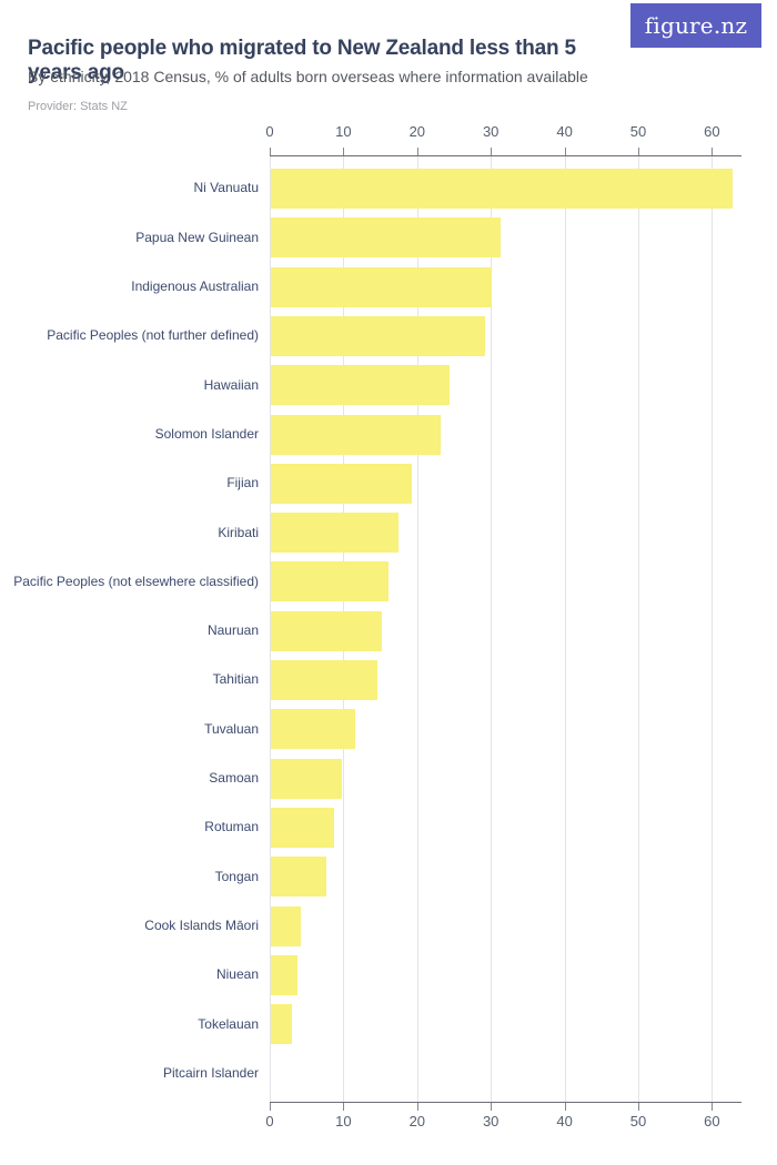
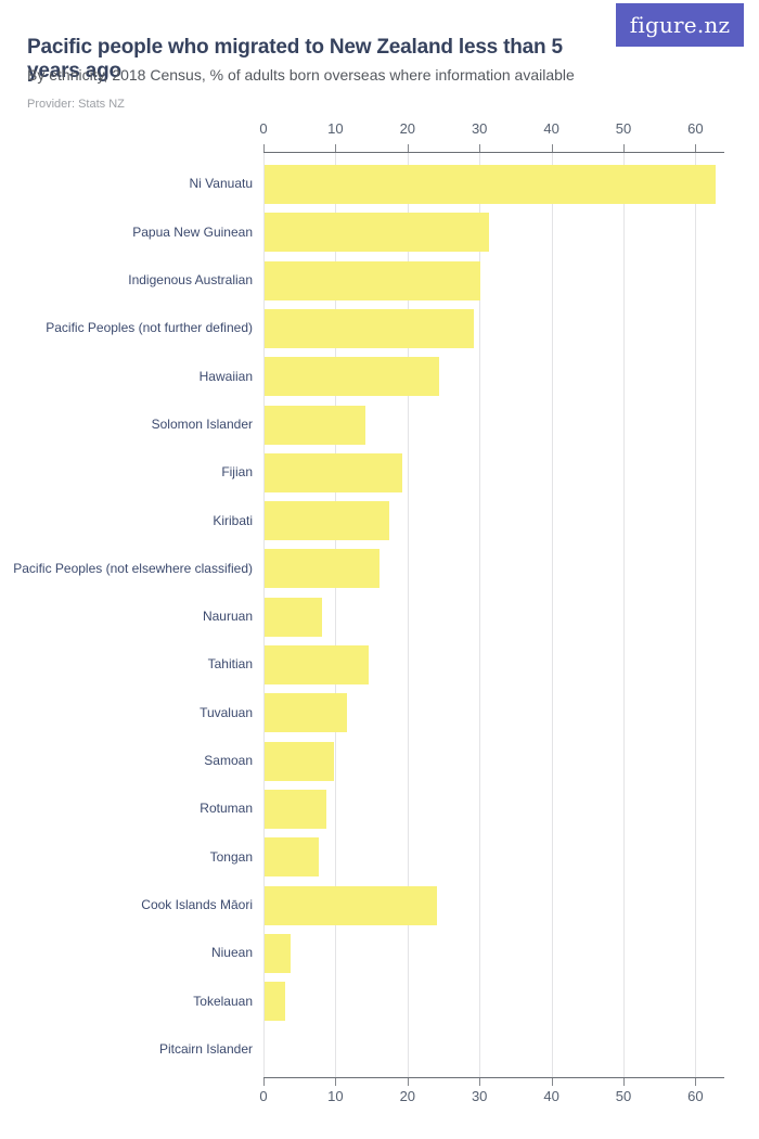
Solomon Islander: 23 -> 14
Nauruan: 15 -> 8
Cook Islands Māori: 4 -> 24
